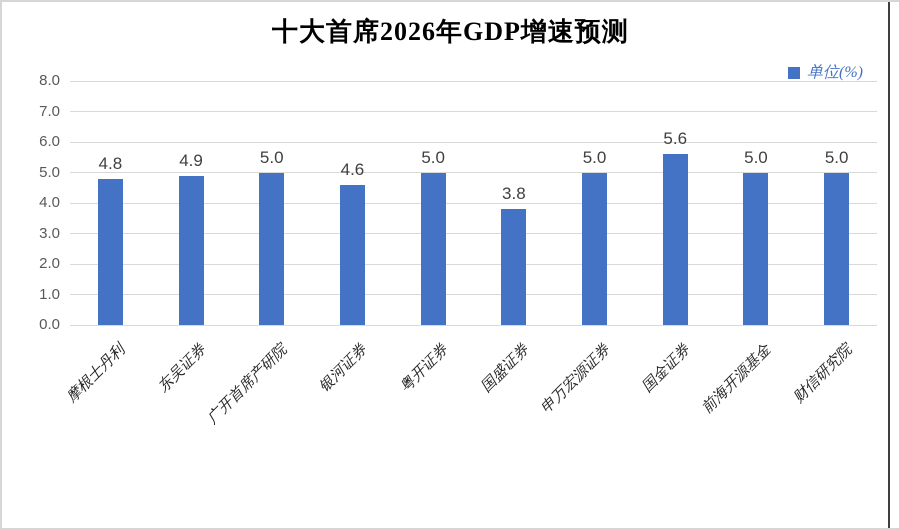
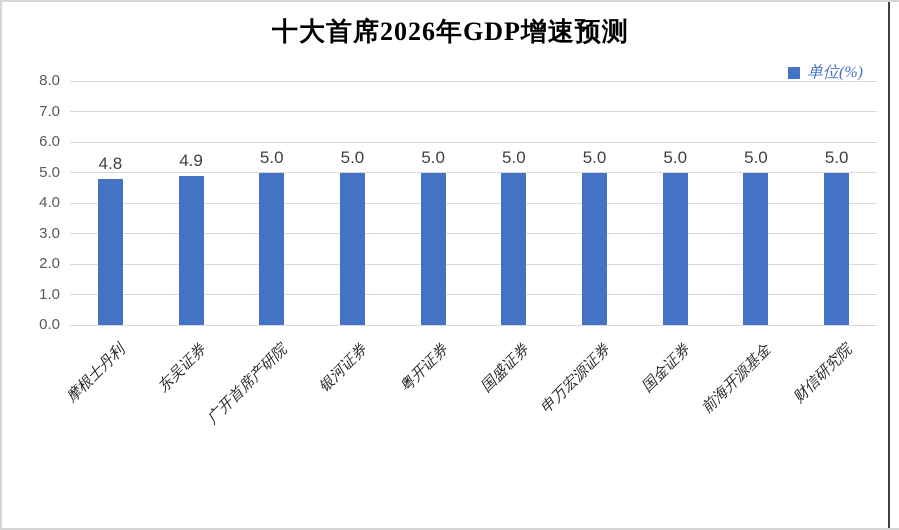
银河证券: 4.6 -> 5.0
国盛证券: 3.8 -> 5.0
国金证券: 5.6 -> 5.0
